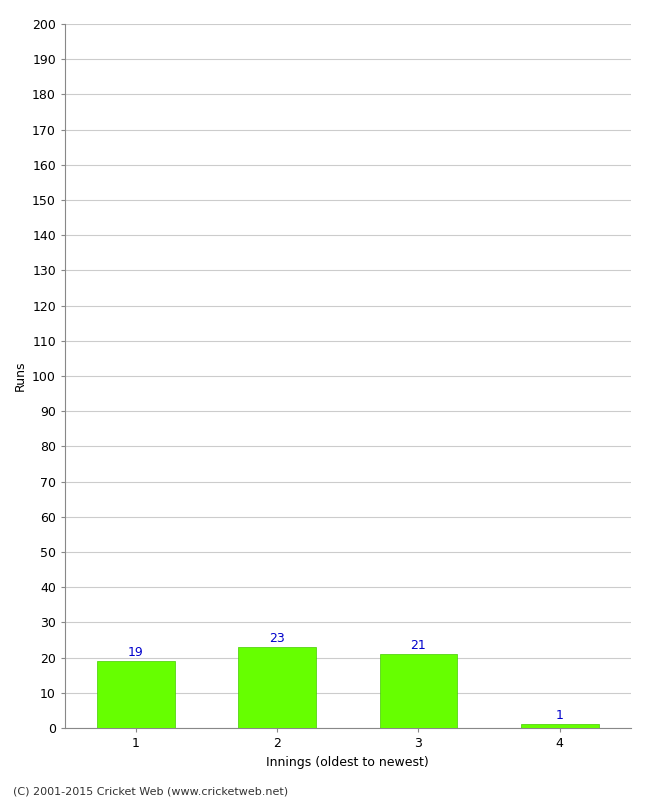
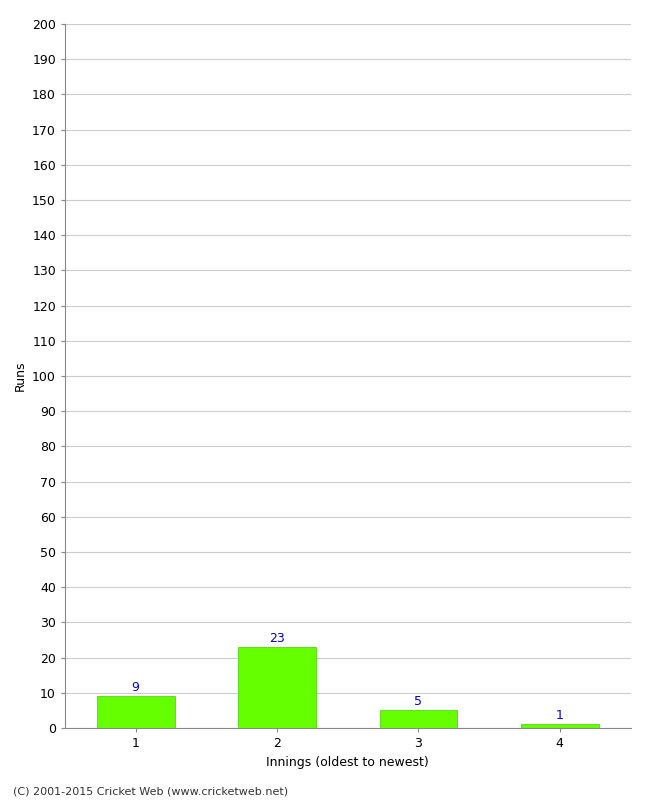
1: 19 -> 9
3: 21 -> 5
